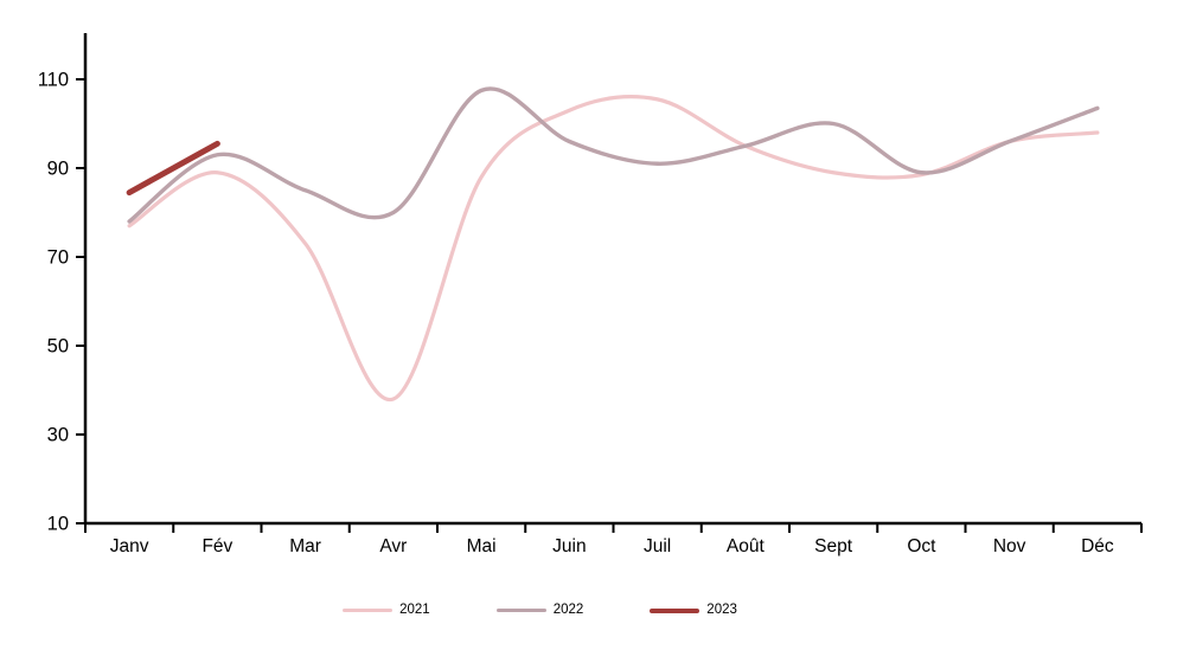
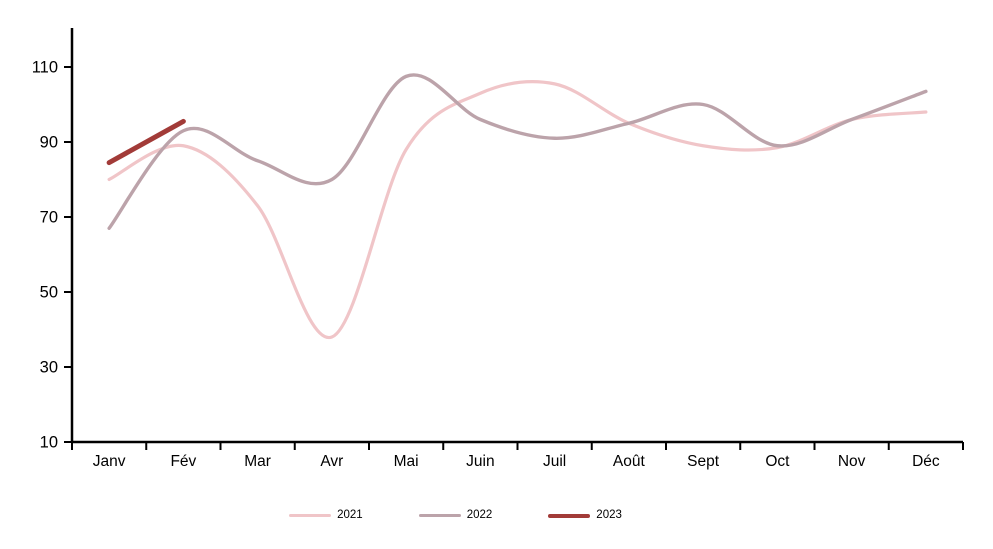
2021/Janv: 77 -> 80
2022/Janv: 78 -> 67
